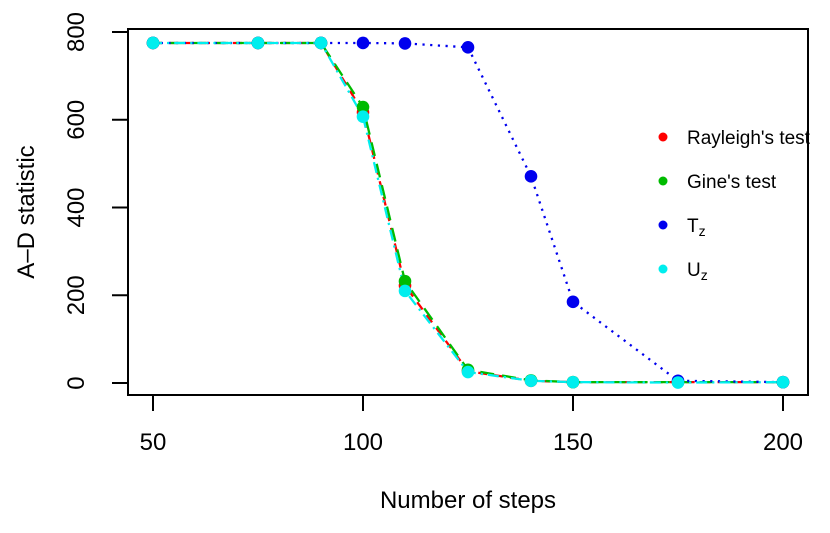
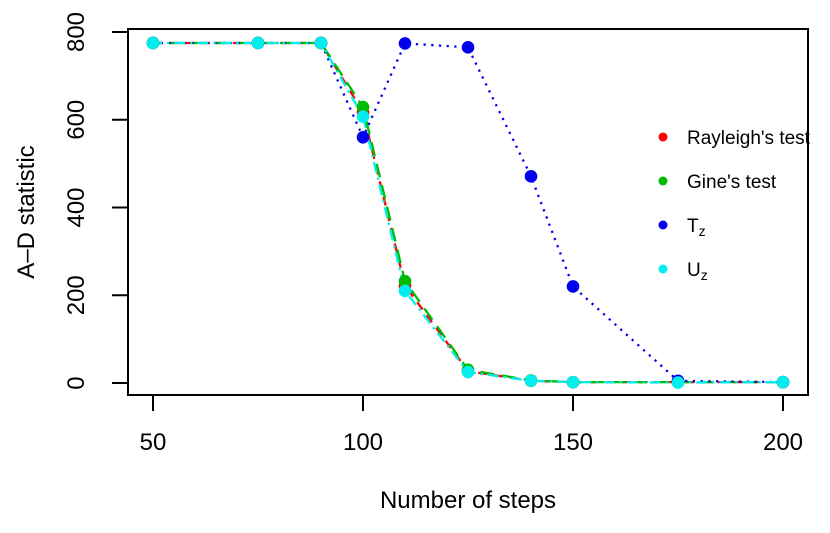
Tz/100: 780 -> 560
Tz/150: 180 -> 220
